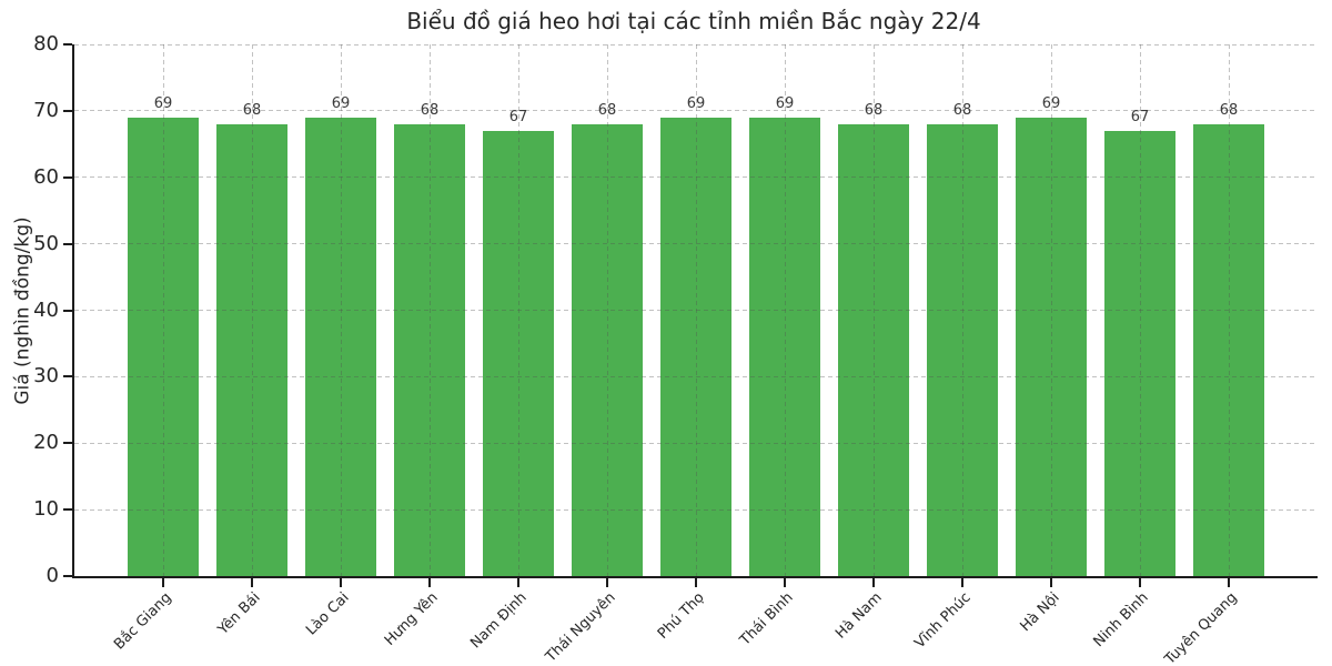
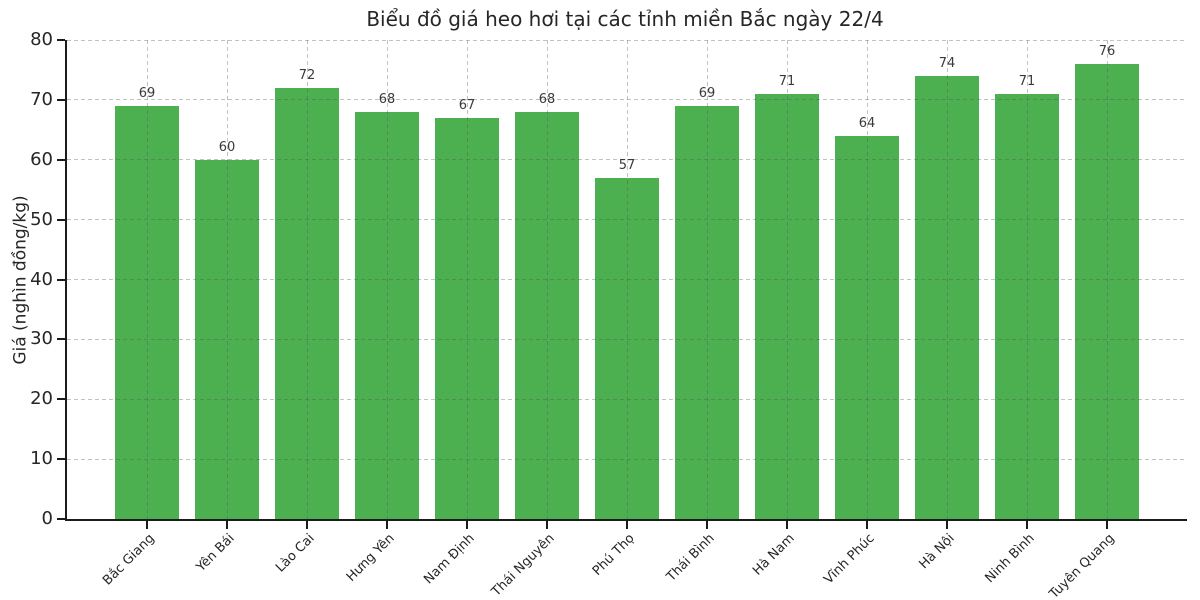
Yên Bái: 68 -> 60
Lào Cai: 69 -> 72
Phú Thọ: 69 -> 57
Hà Nam: 68 -> 71
Vĩnh Phúc: 68 -> 64
Hà Nội: 69 -> 74
Ninh Bình: 67 -> 71
Tuyên Quang: 68 -> 76
